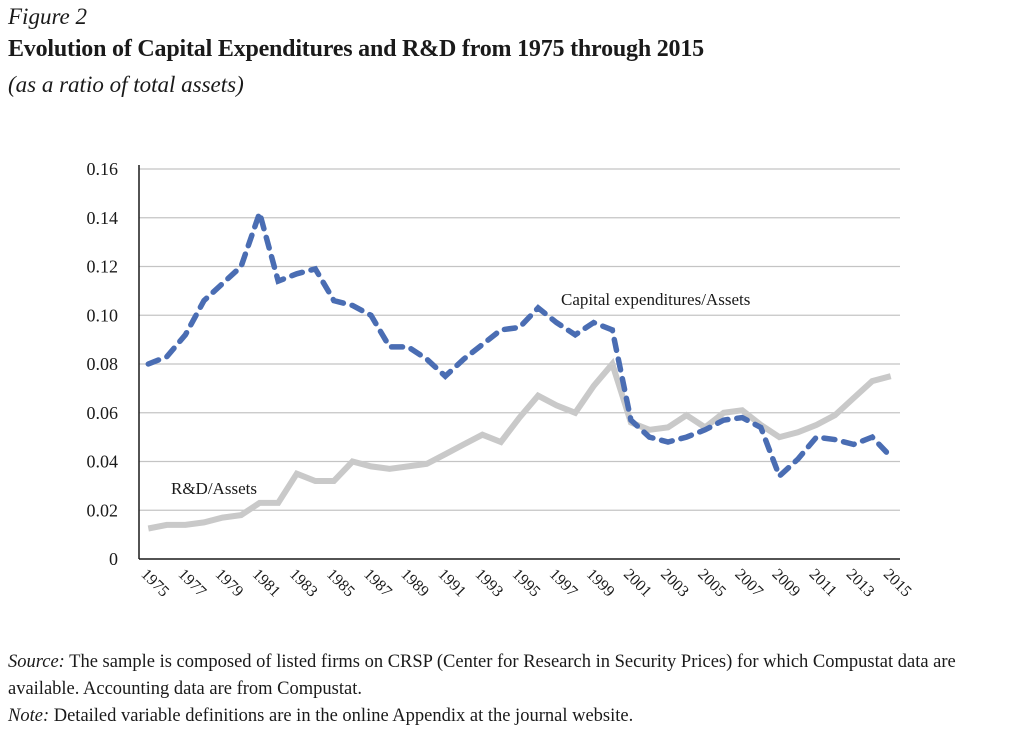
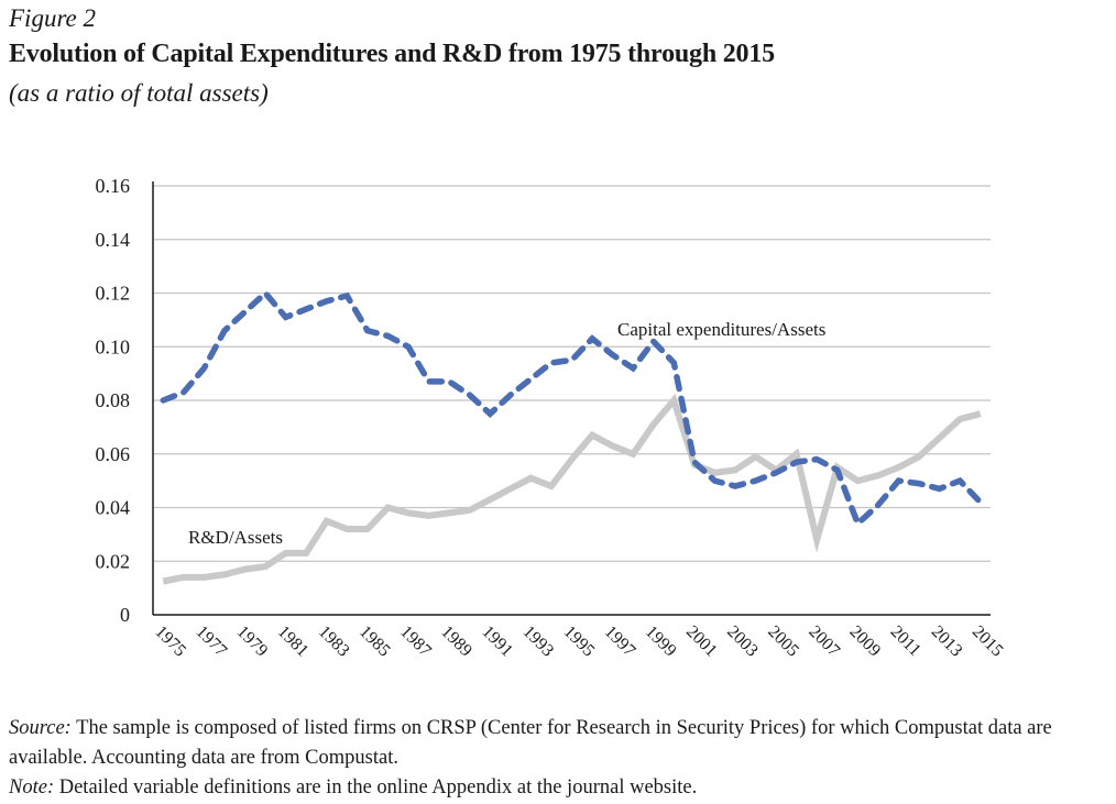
Capital expenditures/Assets/1981: 0.142 -> 0.111
Capital expenditures/Assets/1999: 0.097 -> 0.102
R&D/Assets/2007: 0.061 -> 0.028
